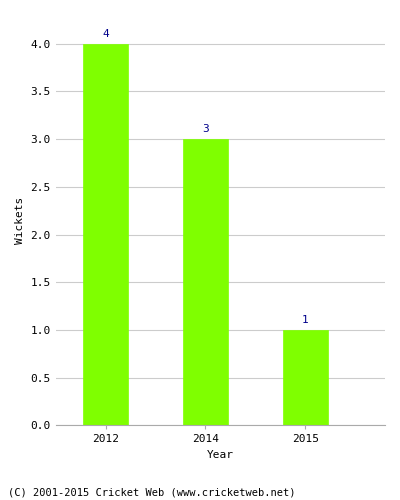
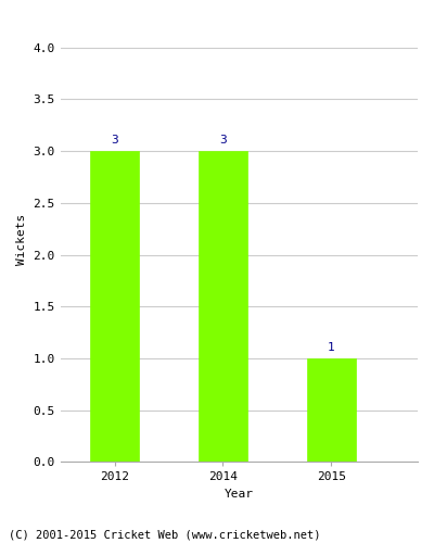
2012: 4 -> 3
